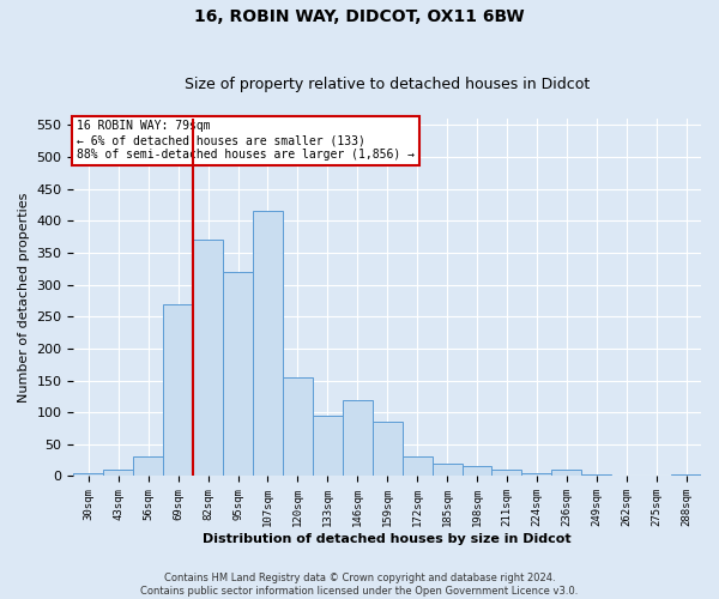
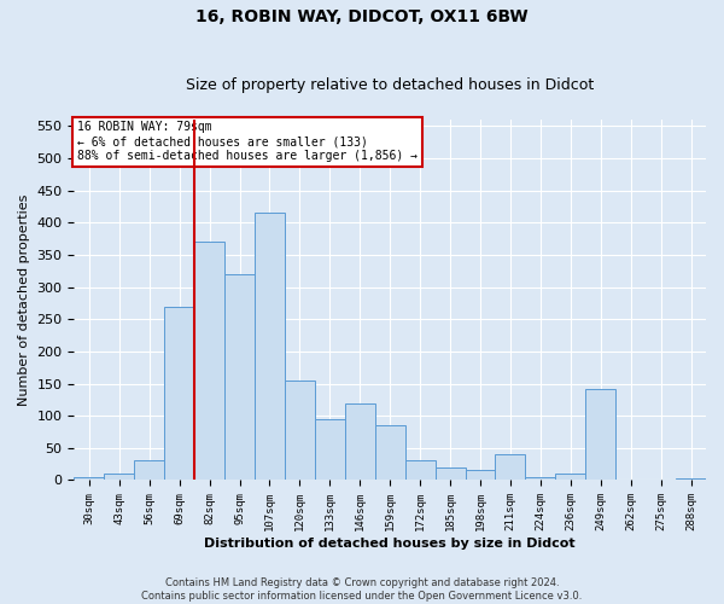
211sqm: 10 -> 40
249sqm: 2 -> 142
